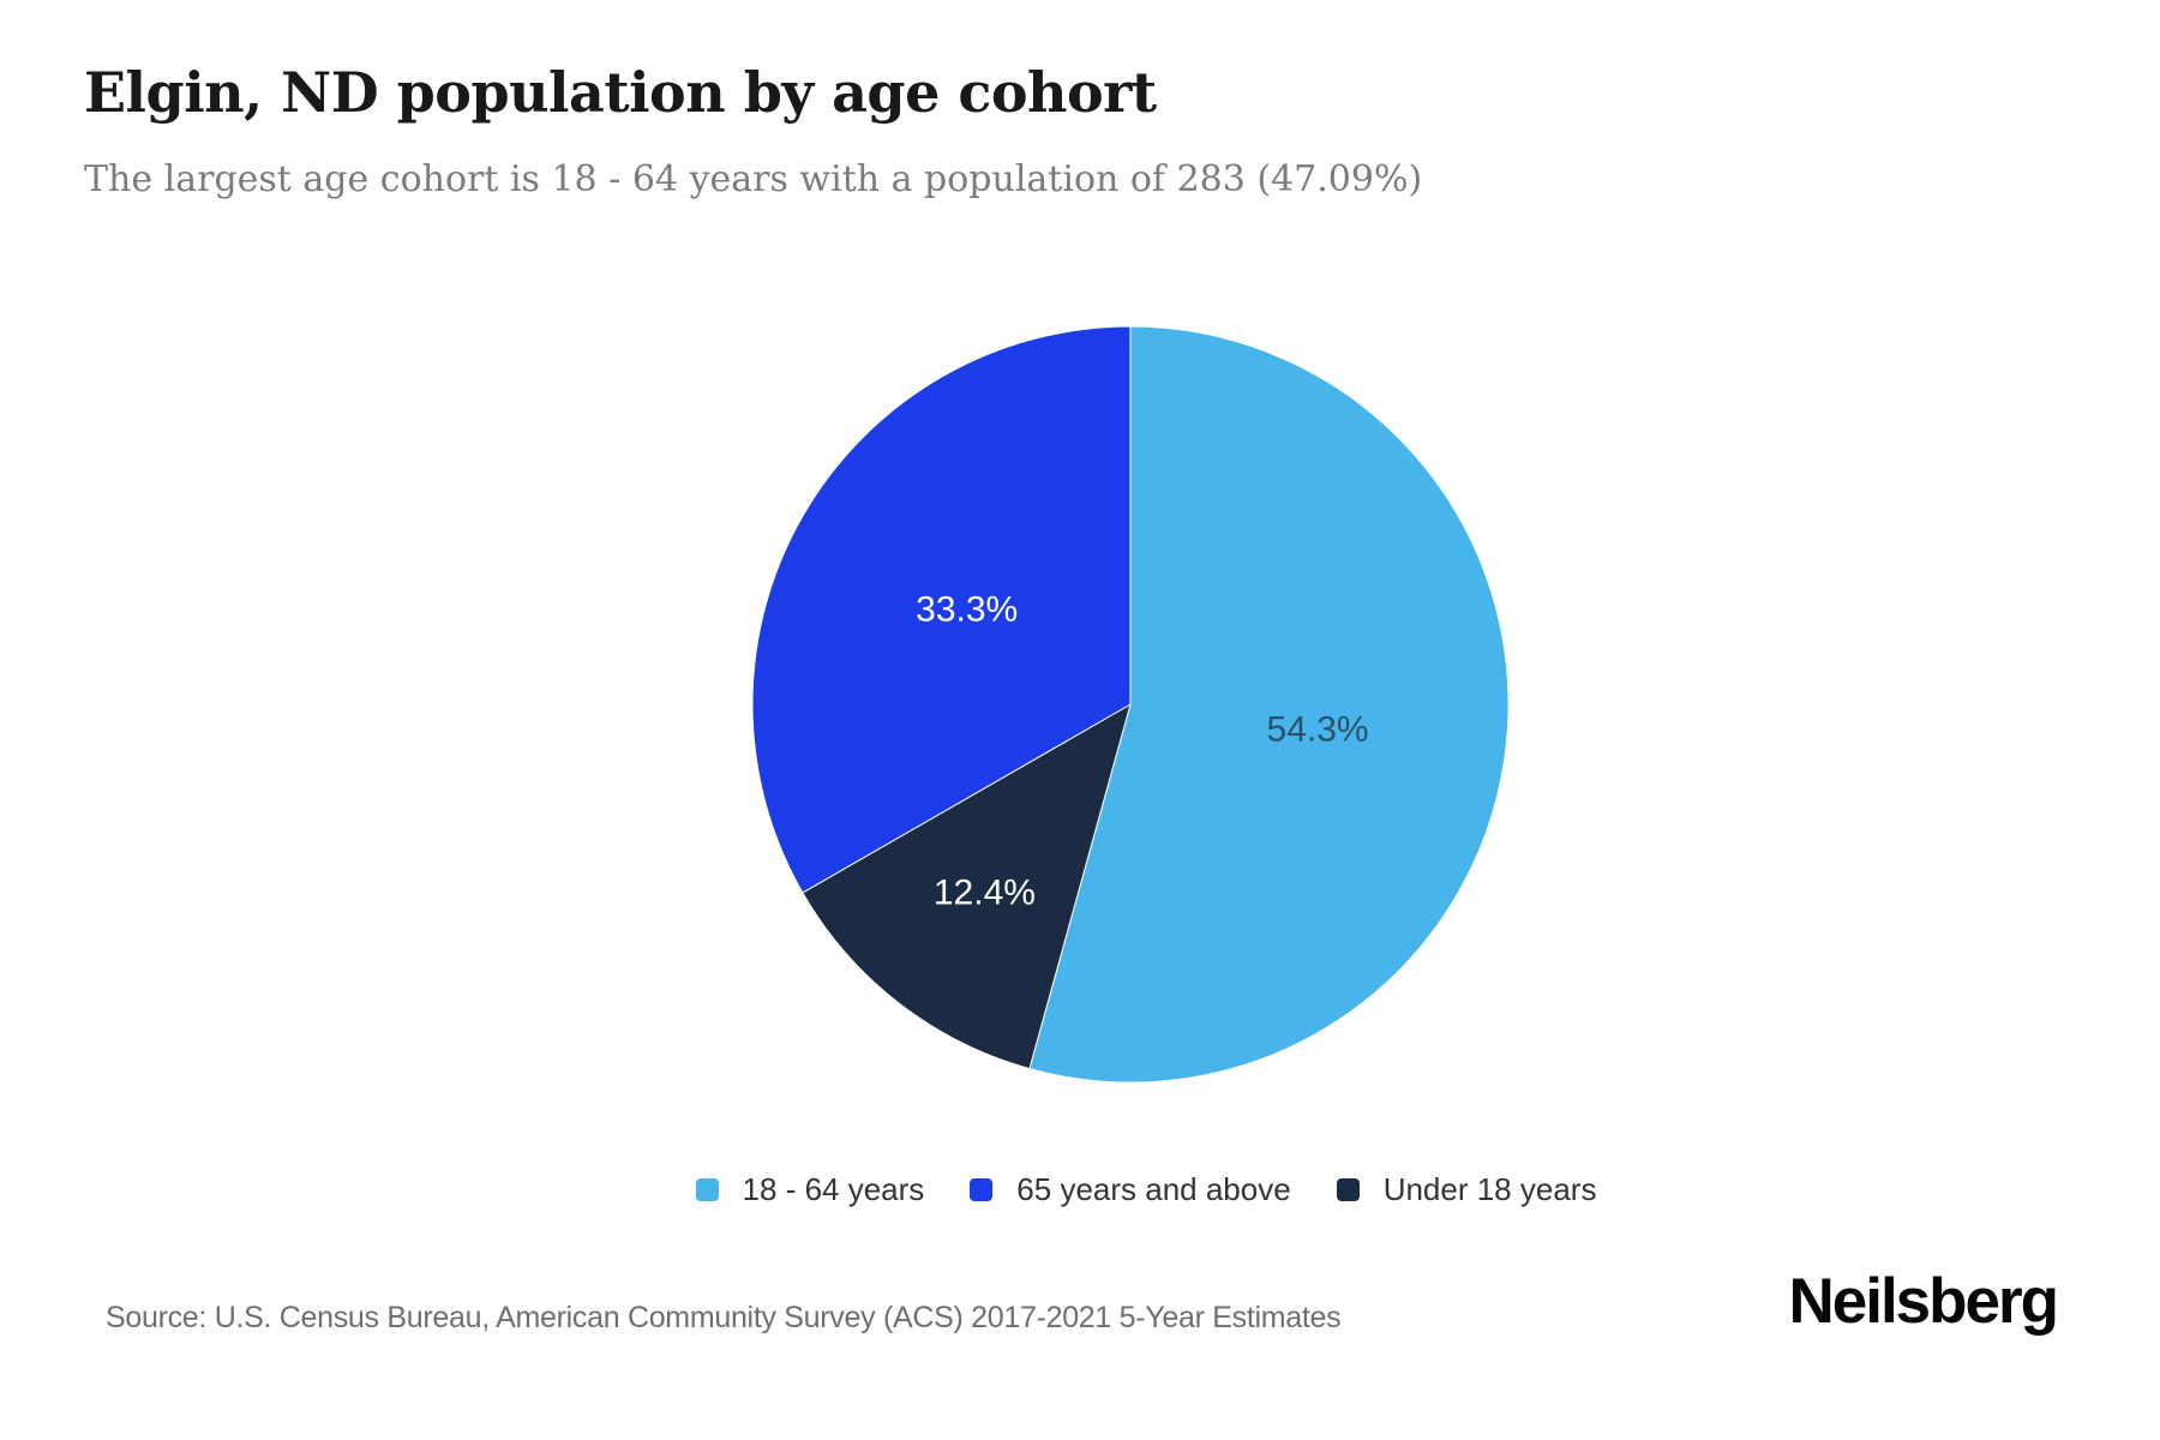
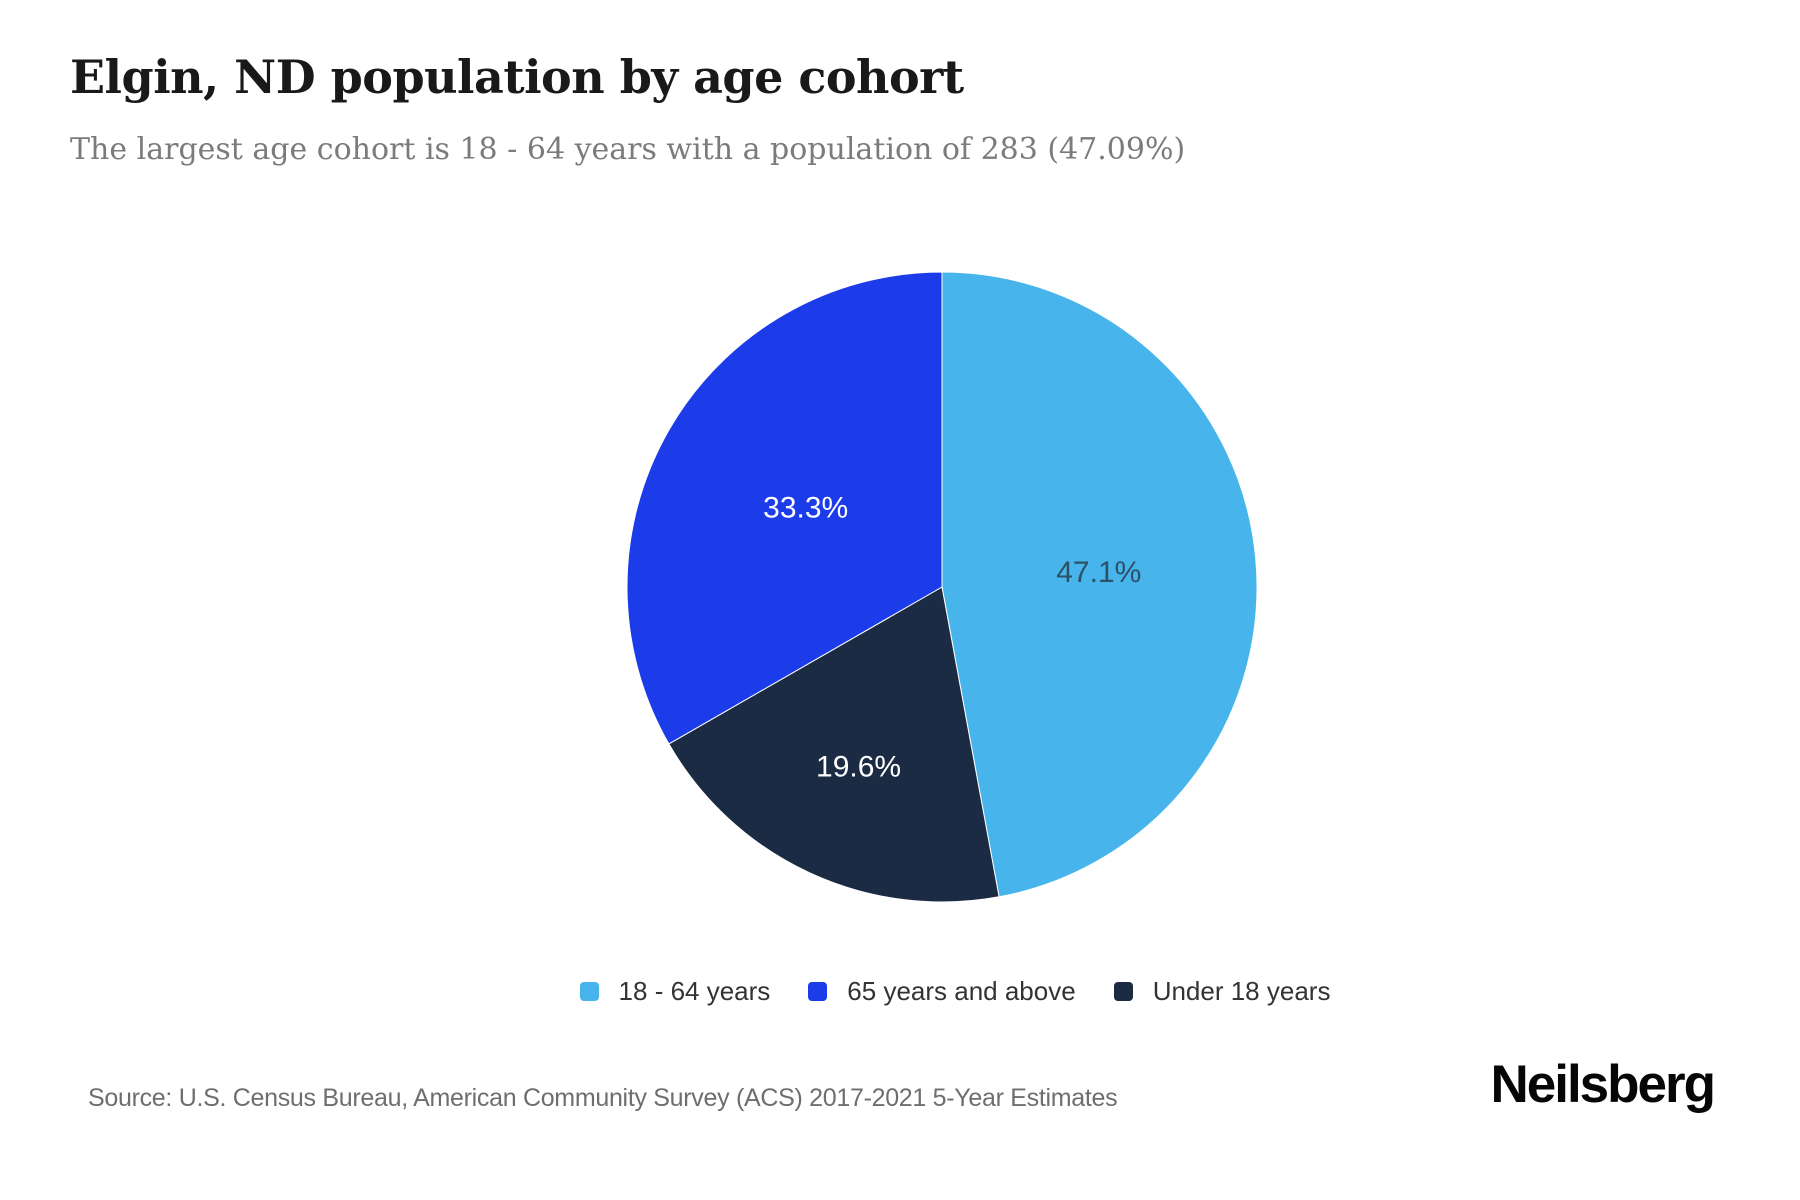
18 - 64 years: 54.3% -> 47.1%
Under 18 years: 12.4% -> 19.6%
